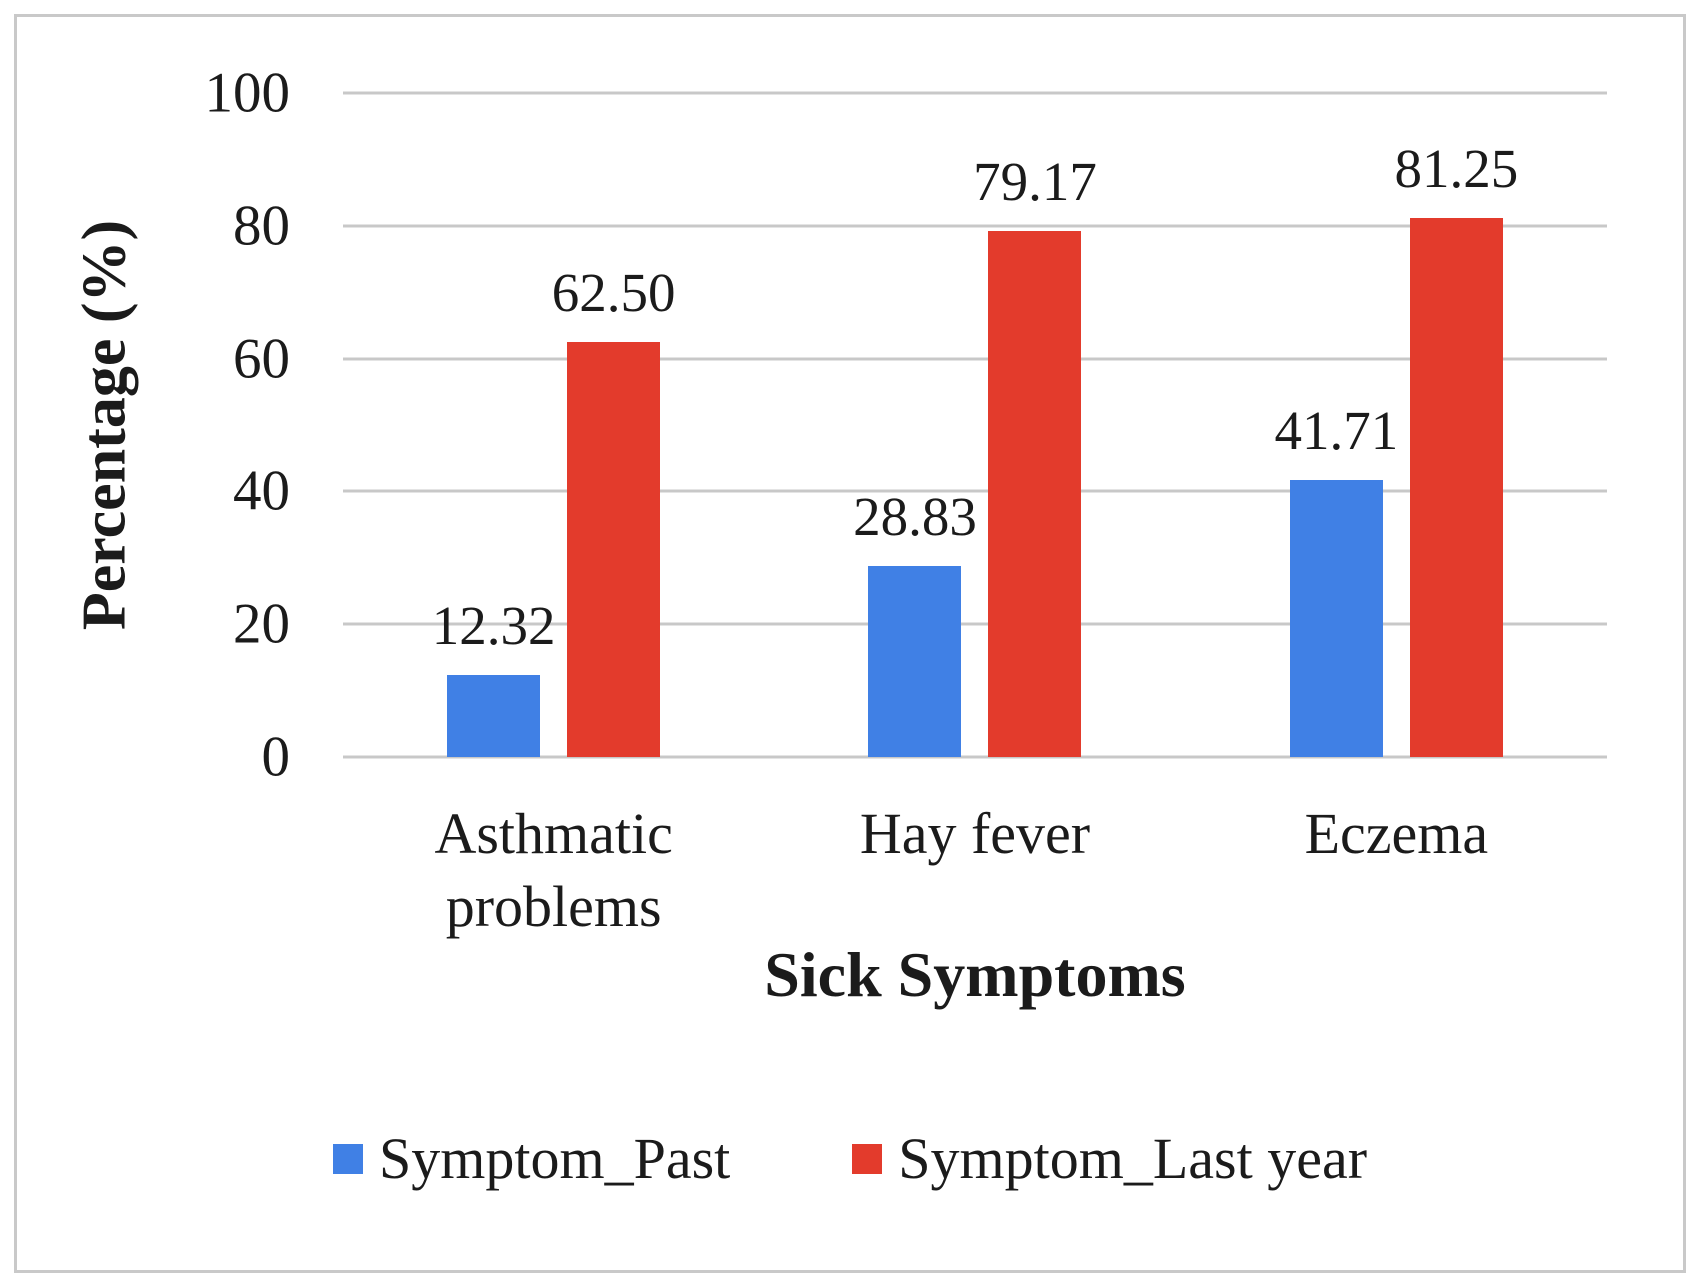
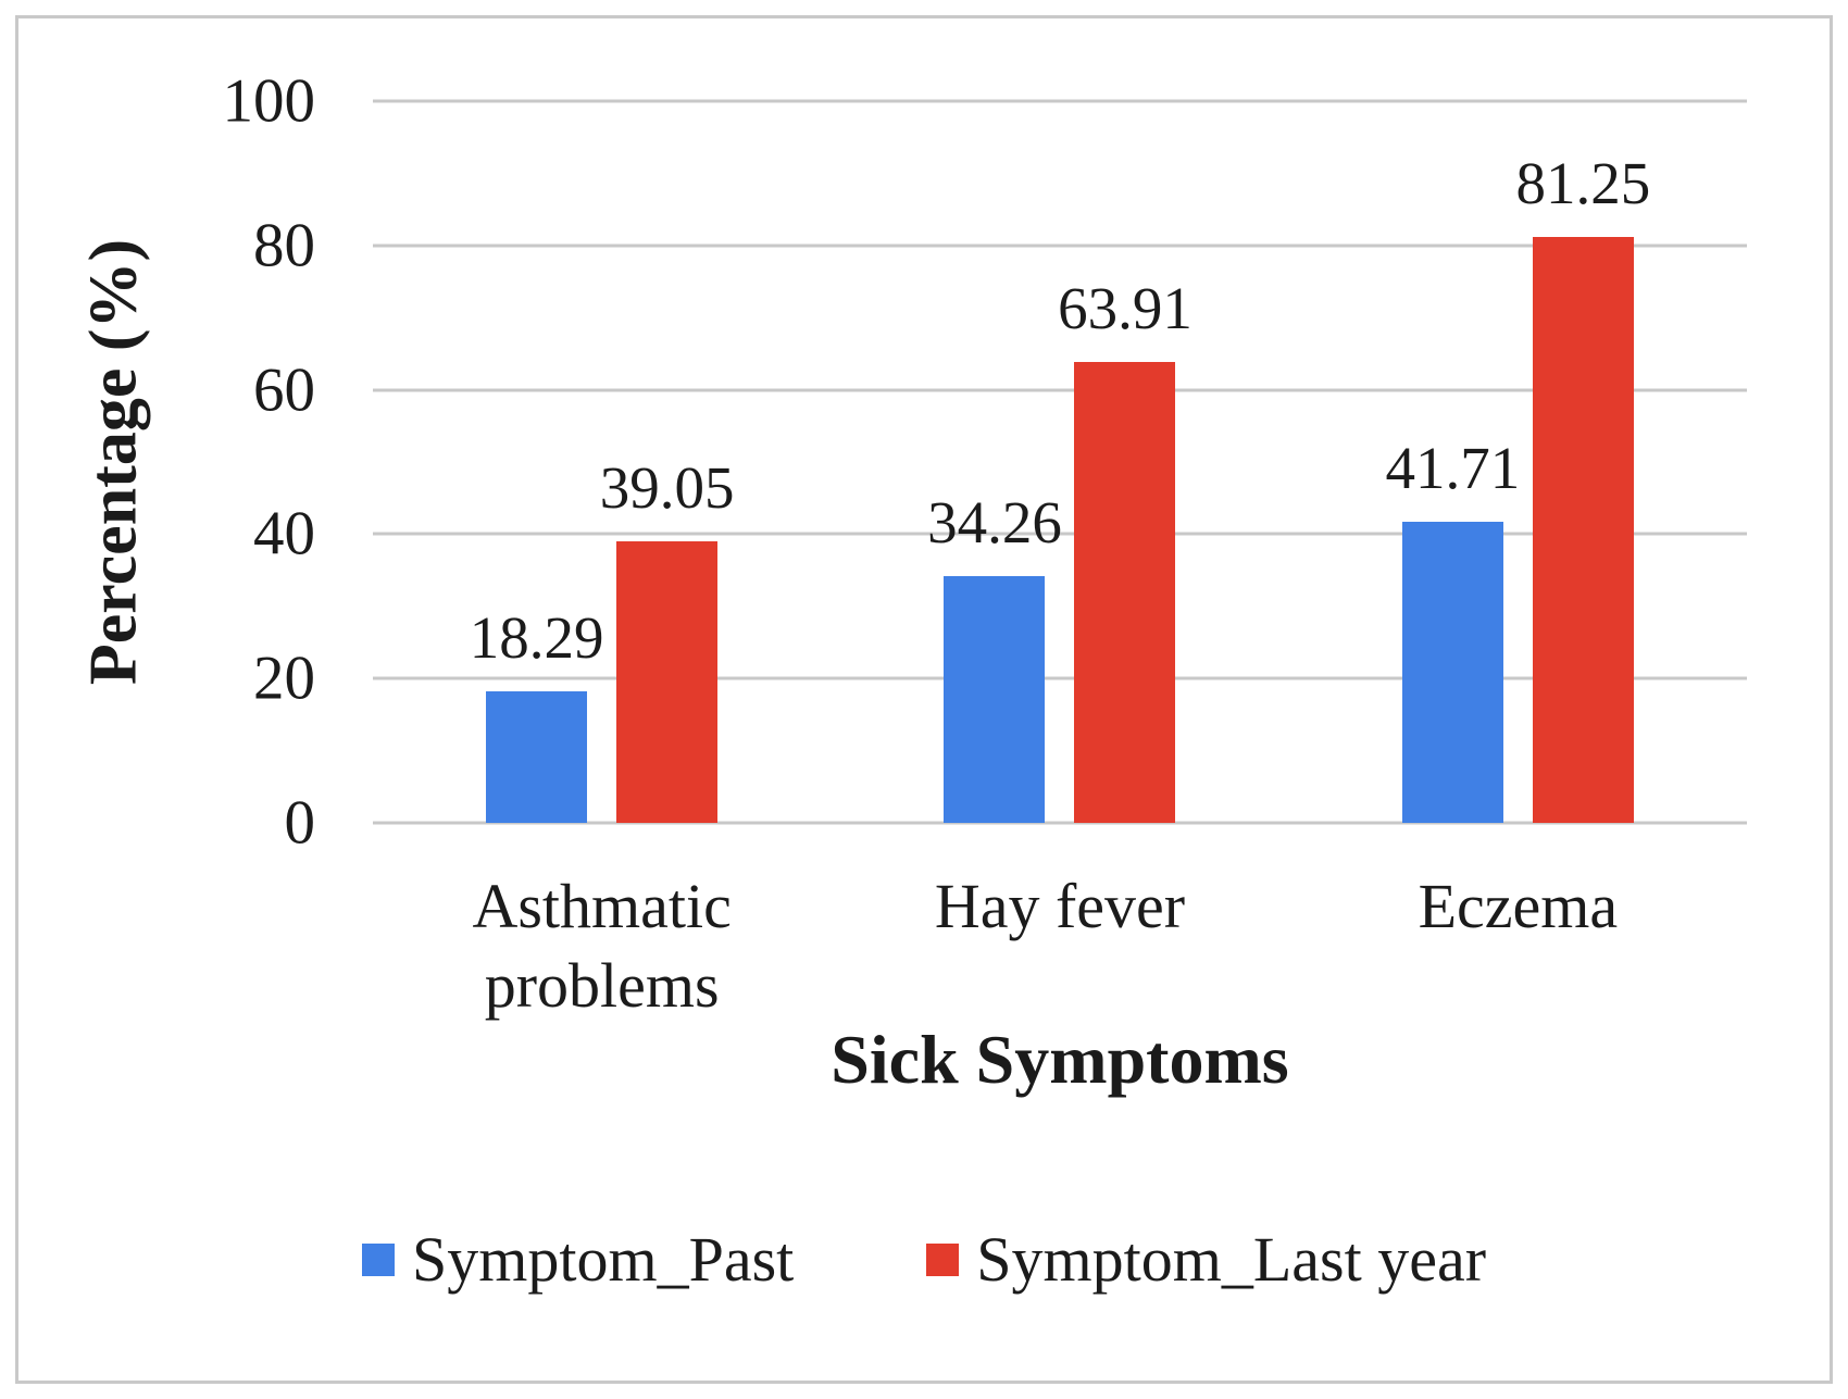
Symptom_Past/Asthmatic problems: 12.32 -> 18.29
Symptom_Last year/Asthmatic problems: 62.50 -> 39.05
Symptom_Past/Hay fever: 28.83 -> 34.26
Symptom_Last year/Hay fever: 79.17 -> 63.91
